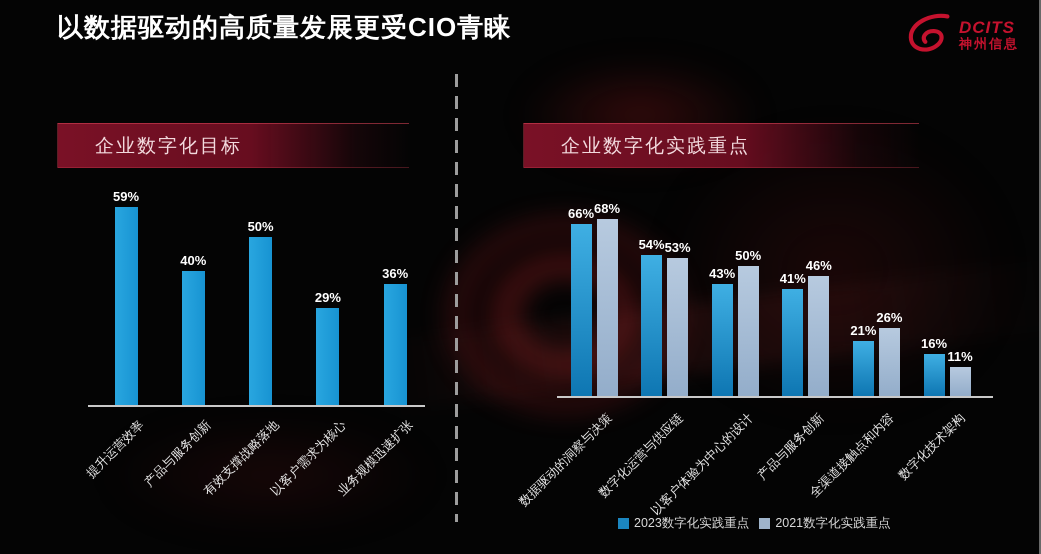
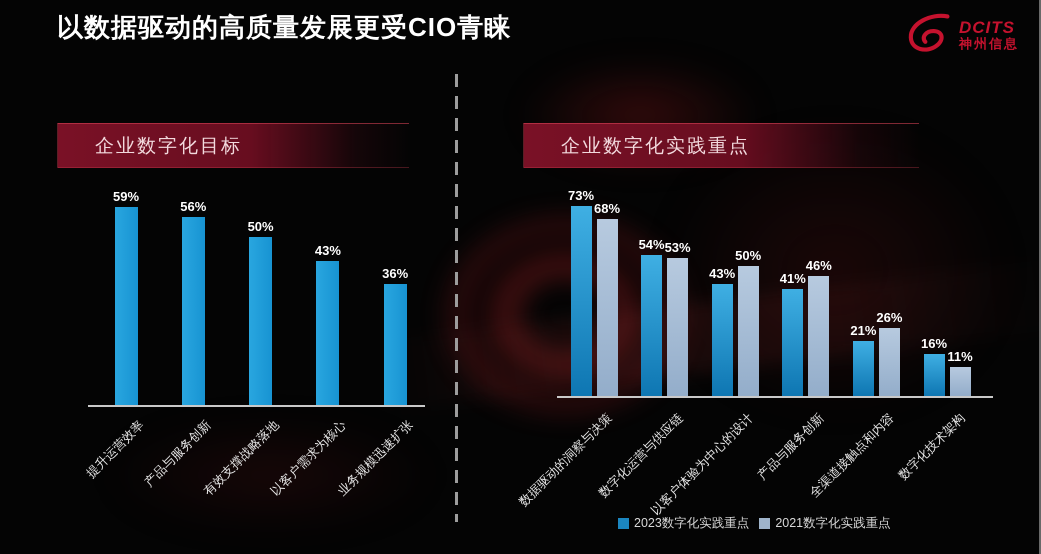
企业数字化目标/产品与服务创新: 40% -> 56%
企业数字化目标/以客户需求为核心: 29% -> 43%
企业数字化实践重点/2023数字化实践重点/数据驱动的洞察与决策: 66% -> 73%
